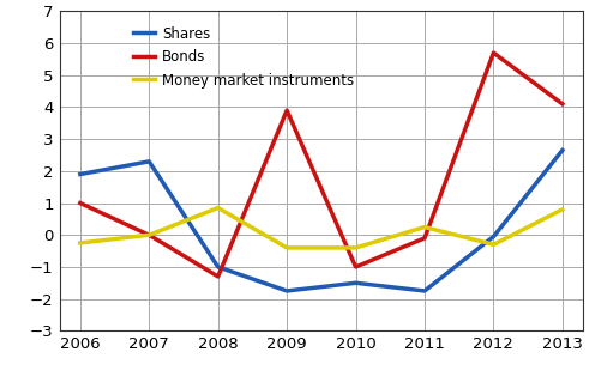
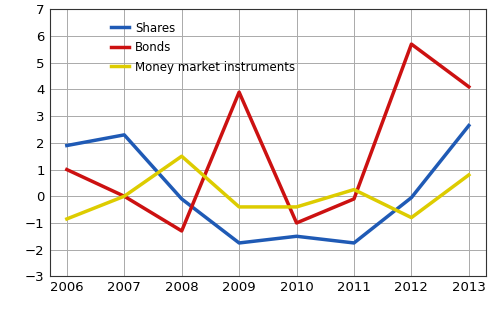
Money market instruments/2006: -0.25 -> -0.85
Shares/2008: -1.00 -> -0.10
Money market instruments/2008: 0.85 -> 1.50
Money market instruments/2012: -0.30 -> -0.80
